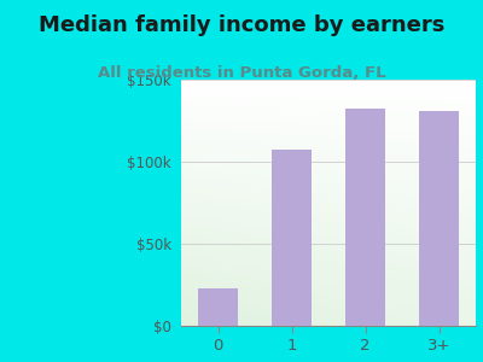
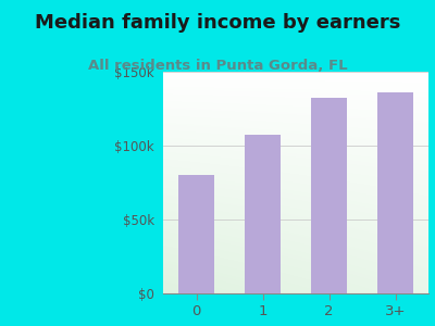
0: $23k -> $80k
3+: $131k -> $136k
